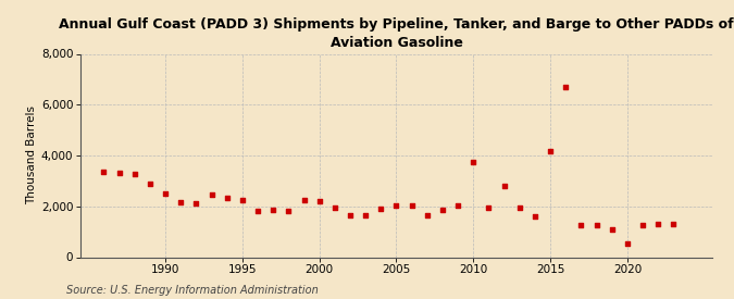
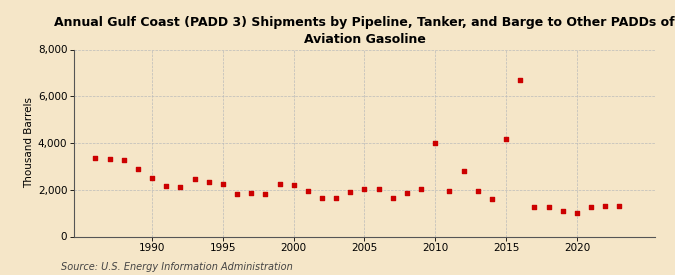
2010: 3,750 -> 4,000
2020: 550 -> 1,000
